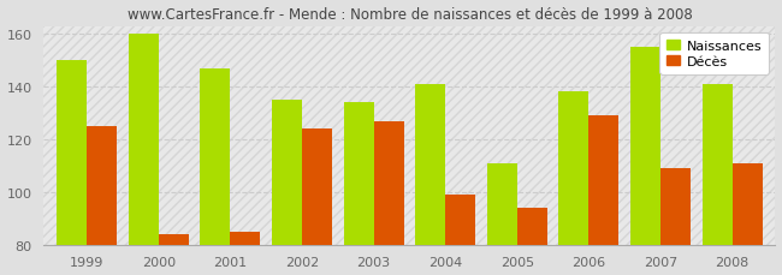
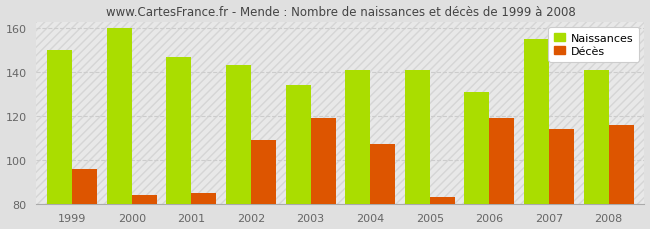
Décès/1999: 125 -> 96
Naissances/2002: 135 -> 143
Décès/2002: 124 -> 109
Décès/2003: 127 -> 119
Décès/2004: 99 -> 107
Naissances/2005: 111 -> 141
Décès/2005: 94 -> 83
Naissances/2006: 138 -> 131
Décès/2006: 129 -> 119
Décès/2007: 109 -> 114
Décès/2008: 111 -> 116
